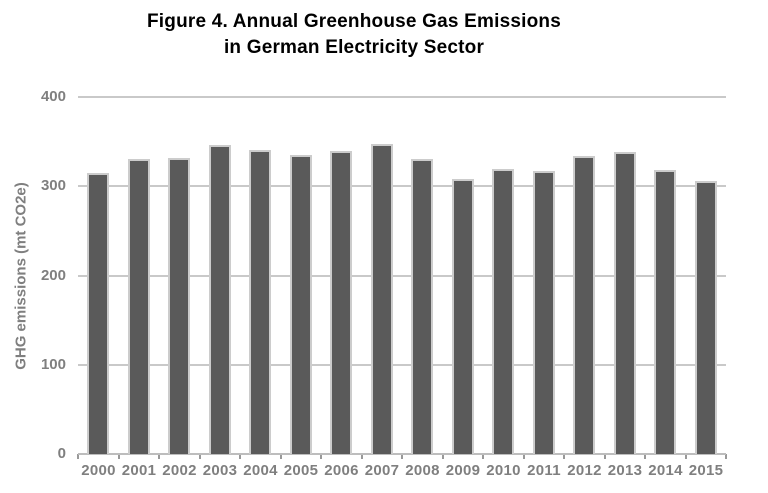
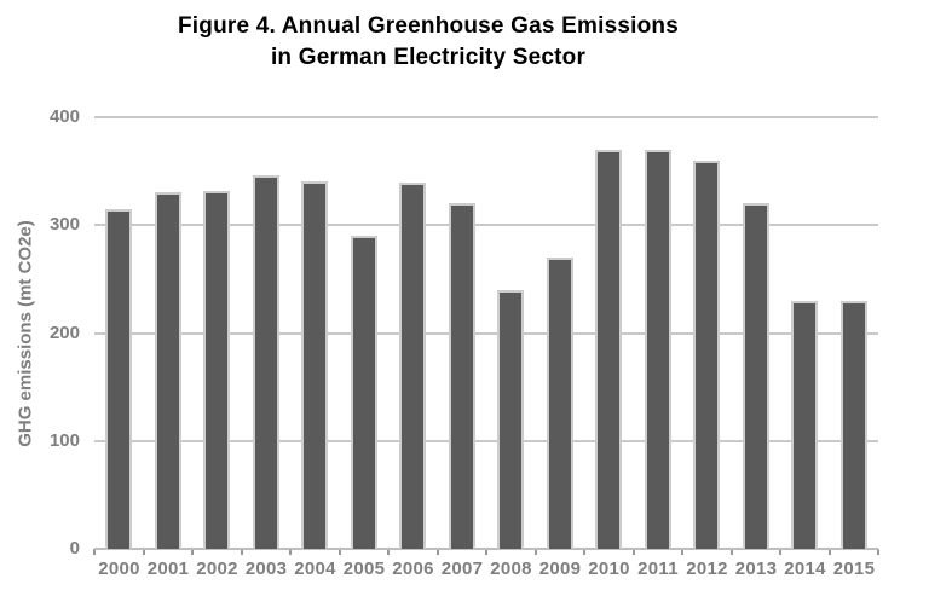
2005: 340 -> 290
2007: 350 -> 320
2008: 330 -> 240
2009: 310 -> 270
2010: 320 -> 370
2011: 320 -> 370
2012: 330 -> 360
2013: 340 -> 320
2014: 320 -> 230
2015: 310 -> 230
